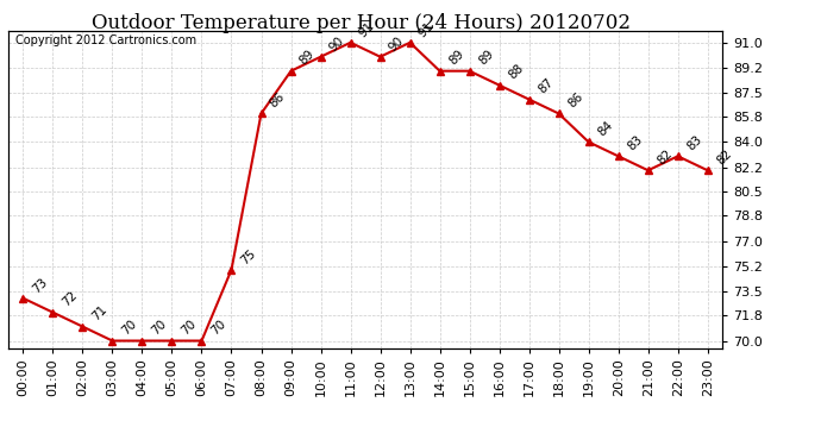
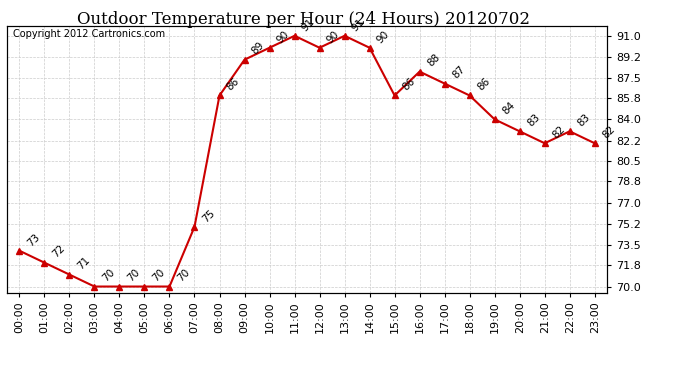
14:00: 89 -> 90
15:00: 89 -> 86
